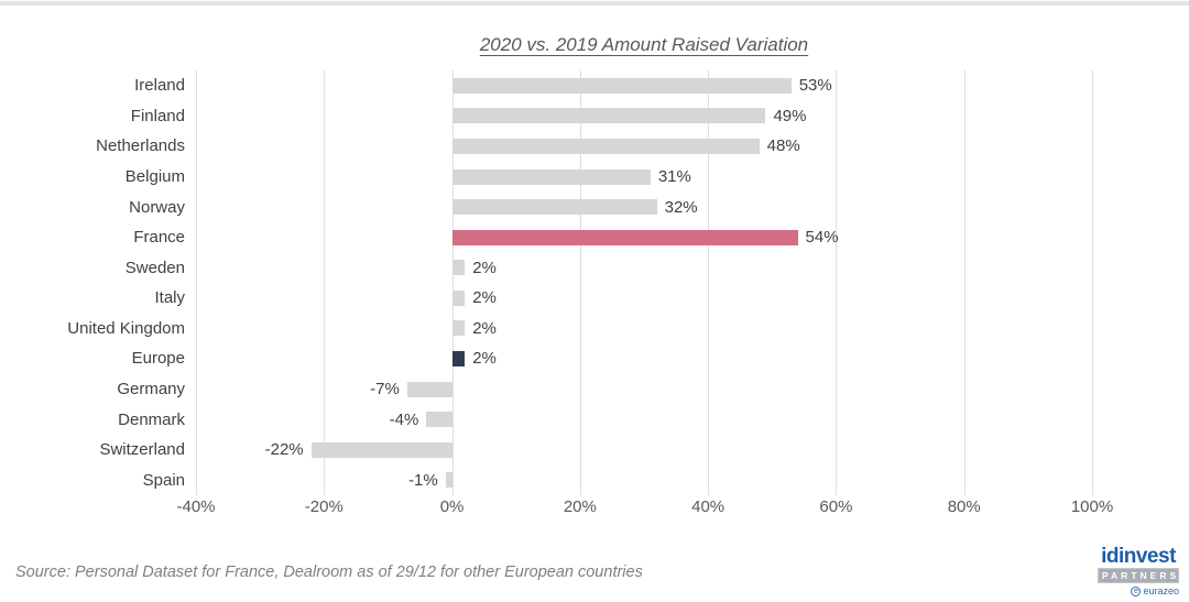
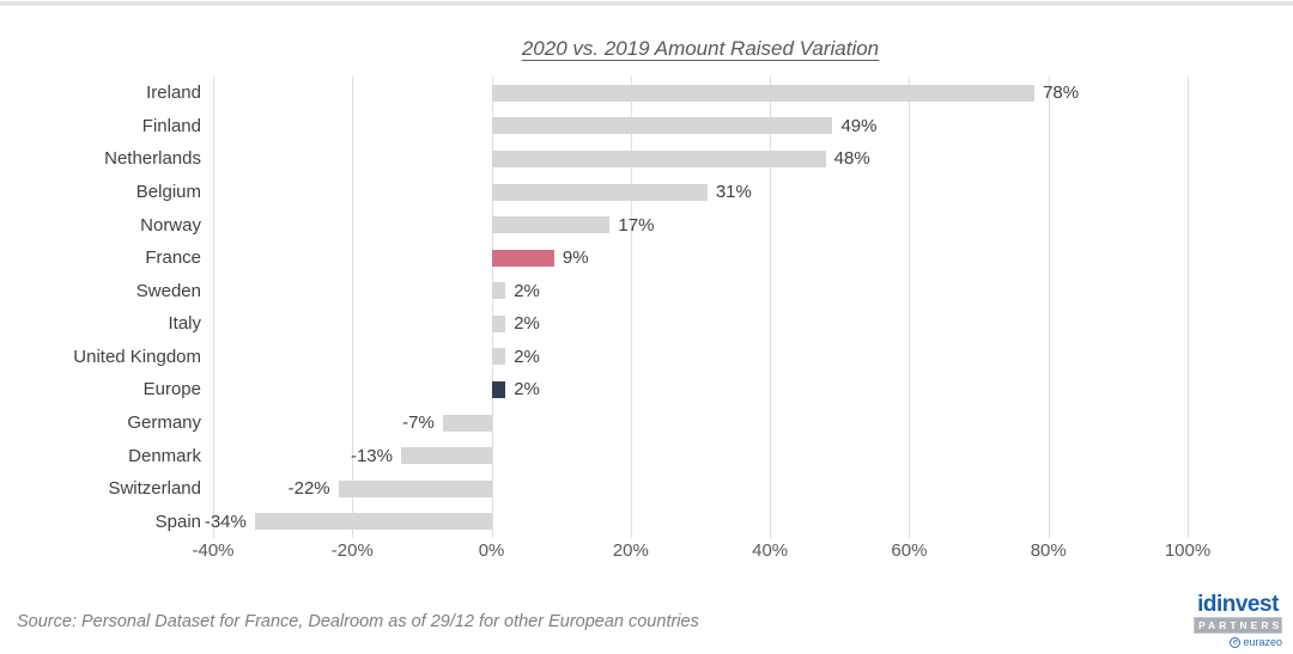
Ireland: 53% -> 78%
Norway: 32% -> 17%
France: 54% -> 9%
Denmark: -4% -> -13%
Spain: -1% -> -34%
